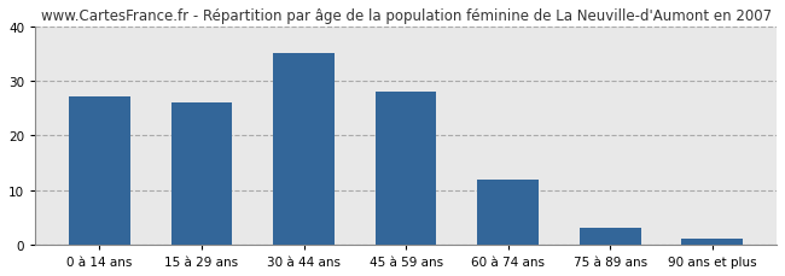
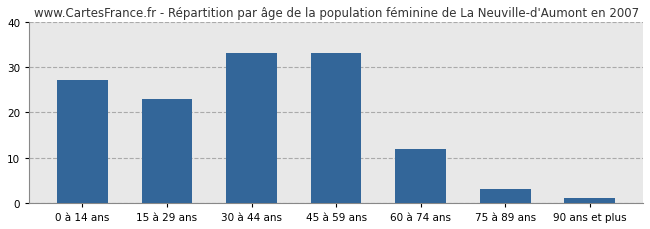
15 à 29 ans: 26 -> 23
30 à 44 ans: 35 -> 33
45 à 59 ans: 28 -> 33
